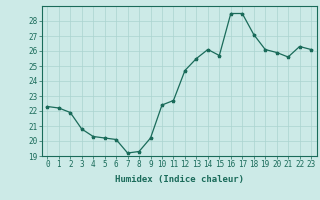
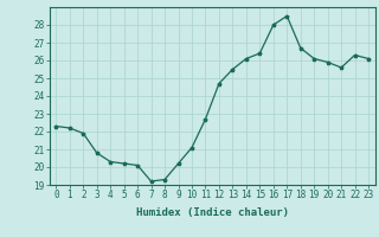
10: 22.4 -> 21.1
15: 25.7 -> 26.4
16: 28.5 -> 28.0
18: 27.1 -> 26.7
